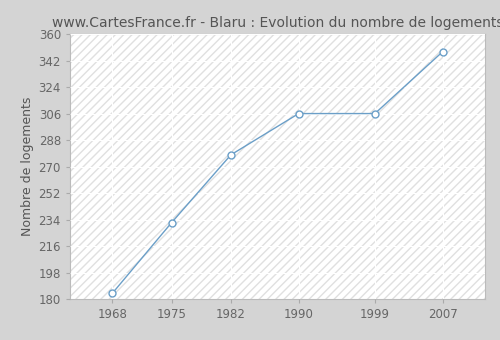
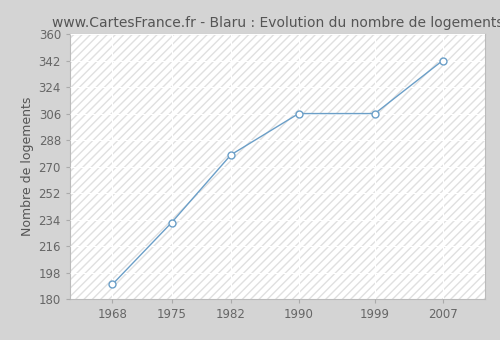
1968: 184 -> 190
2007: 348 -> 342
